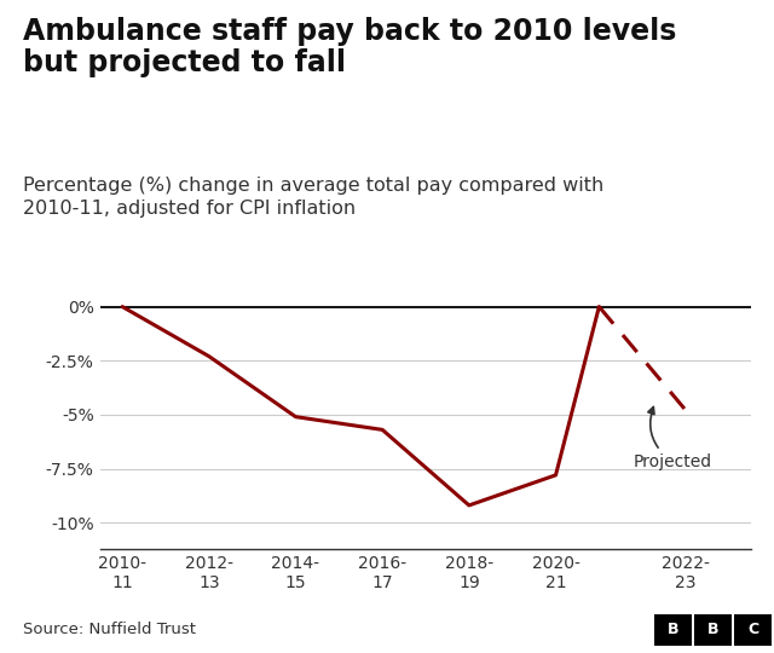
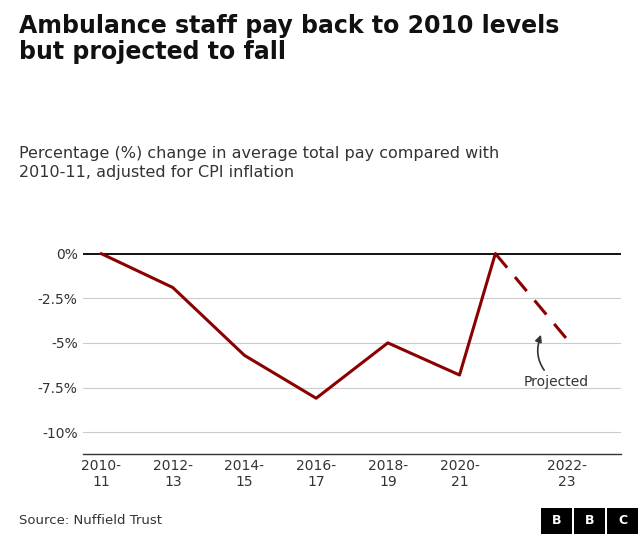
2012- 13: -2.3% -> -1.9%
2014- 15: -5.1% -> -5.7%
2016- 17: -5.7% -> -8.1%
2018- 19: -9.2% -> -5.0%
2020- 21: -7.8% -> -6.8%
